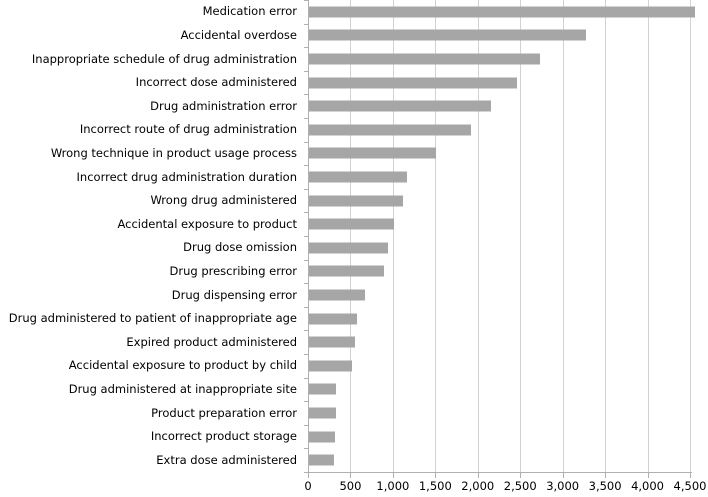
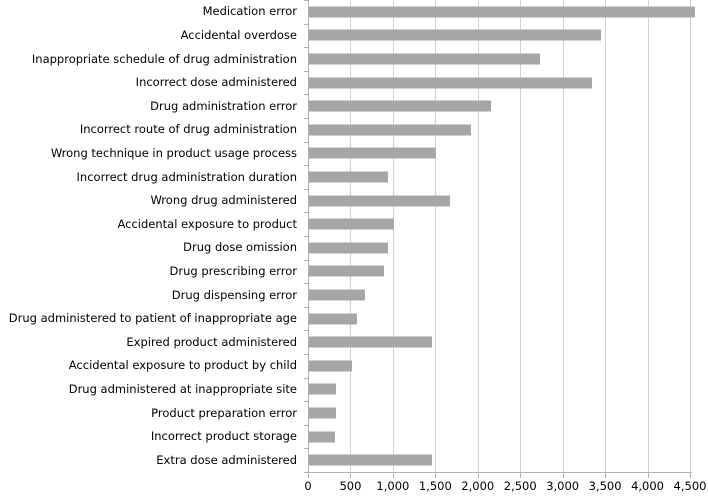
Accidental overdose: 3100 -> 3300
Incorrect dose administered: 2400 -> 3200
Incorrect drug administration duration: 1100 -> 900
Wrong drug administered: 1100 -> 1600
Expired product administered: 500 -> 1400
Extra dose administered: 300 -> 1400
